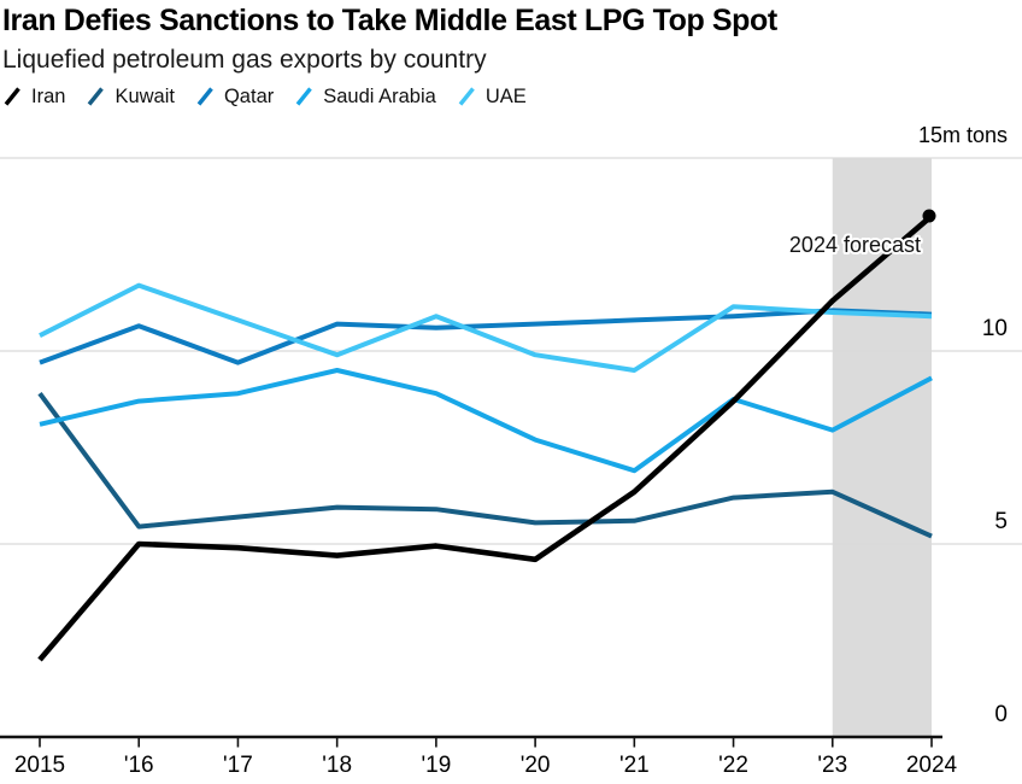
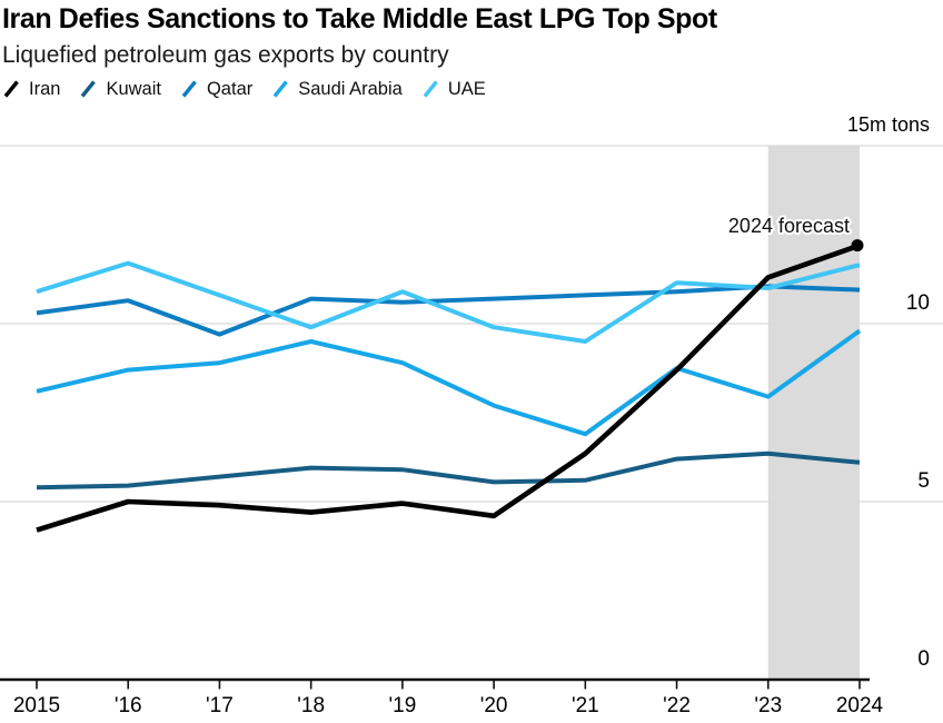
Iran/2015: 2.0 -> 4.2
Kuwait/2015: 8.9 -> 5.4
Qatar/2015: 9.7 -> 10.3
UAE/2015: 10.4 -> 10.9
Iran/2024: 13.5 -> 12.2
Kuwait/2024: 5.2 -> 6.1
Saudi Arabia/2024: 9.3 -> 9.8
UAE/2024: 10.9 -> 11.7
